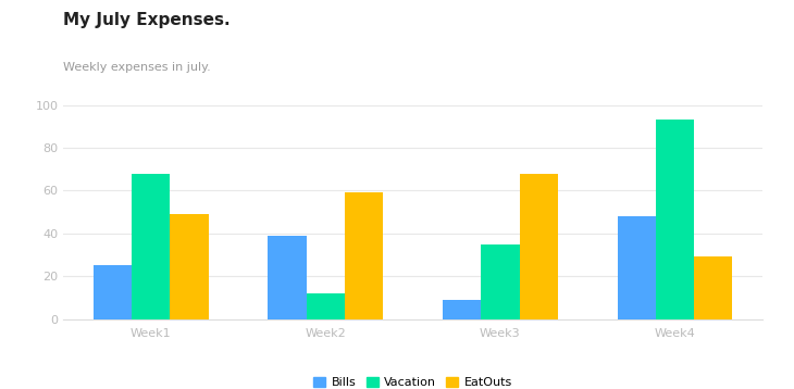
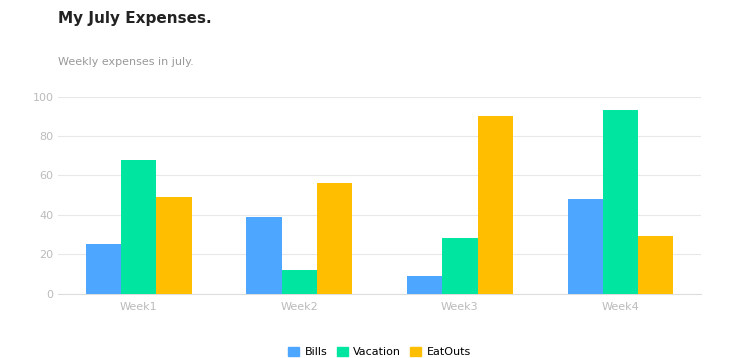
EatOuts/Week2: 59 -> 56
Vacation/Week3: 35 -> 28
EatOuts/Week3: 68 -> 90
